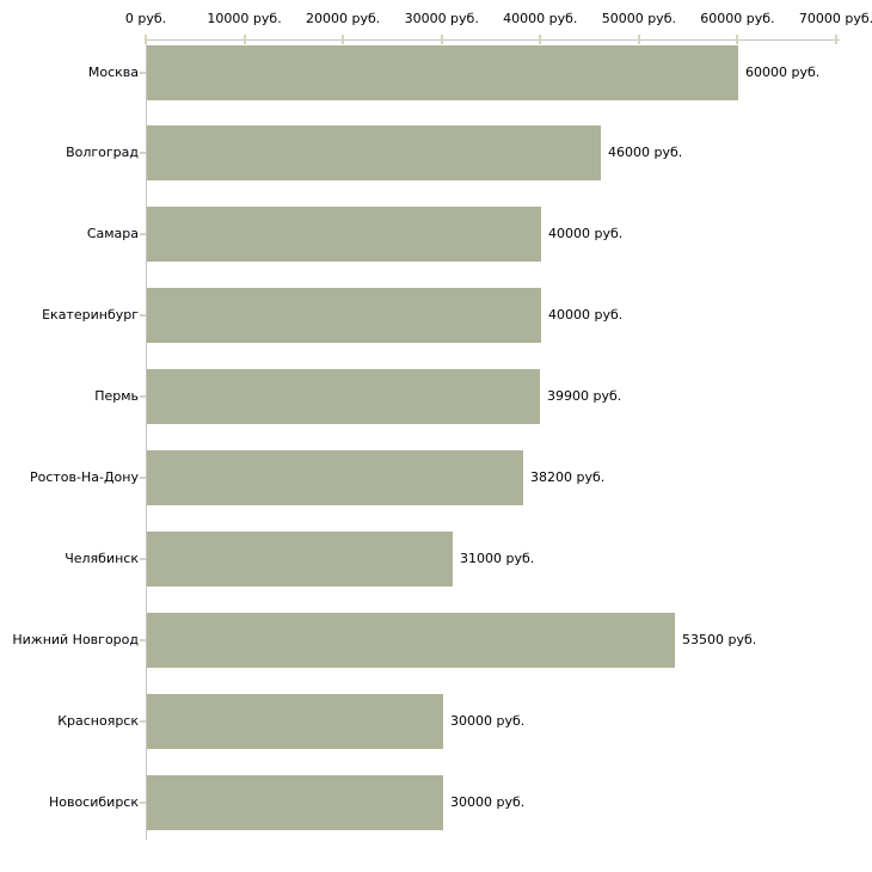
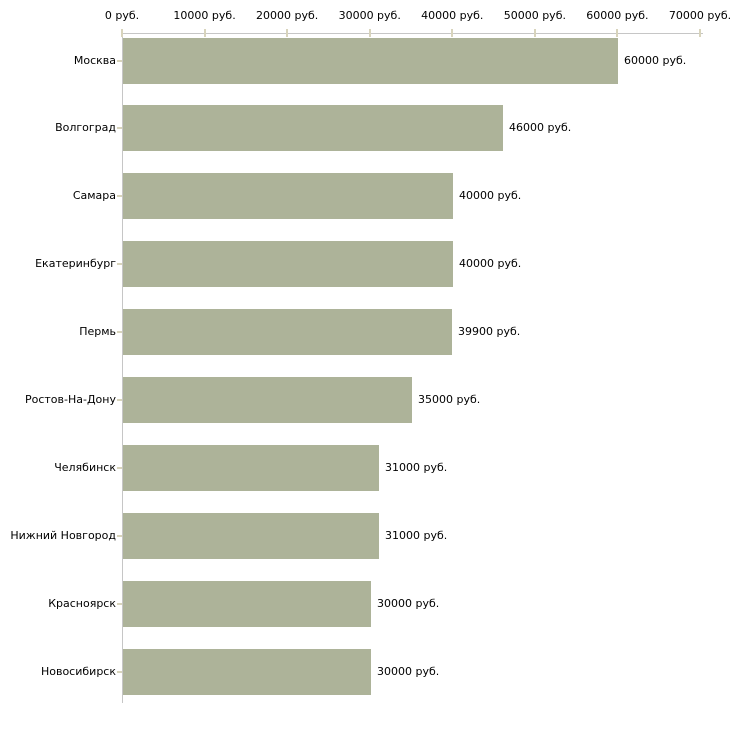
Ростов-На-Дону: 38200 -> 35000
Нижний Новгород: 53500 -> 31000
